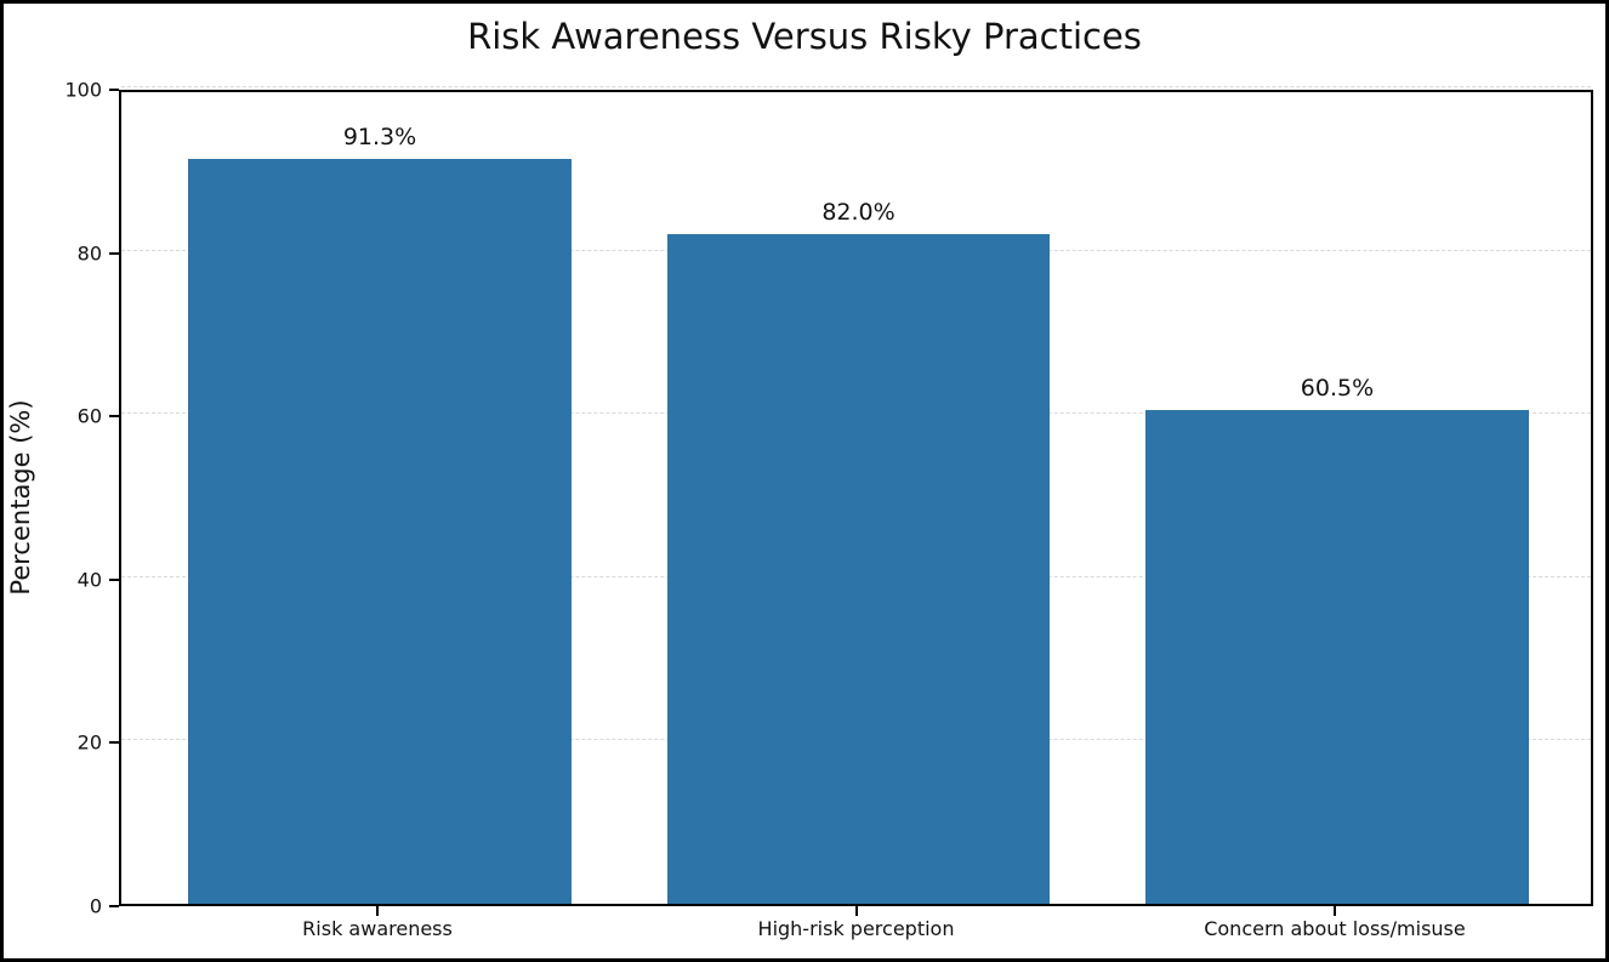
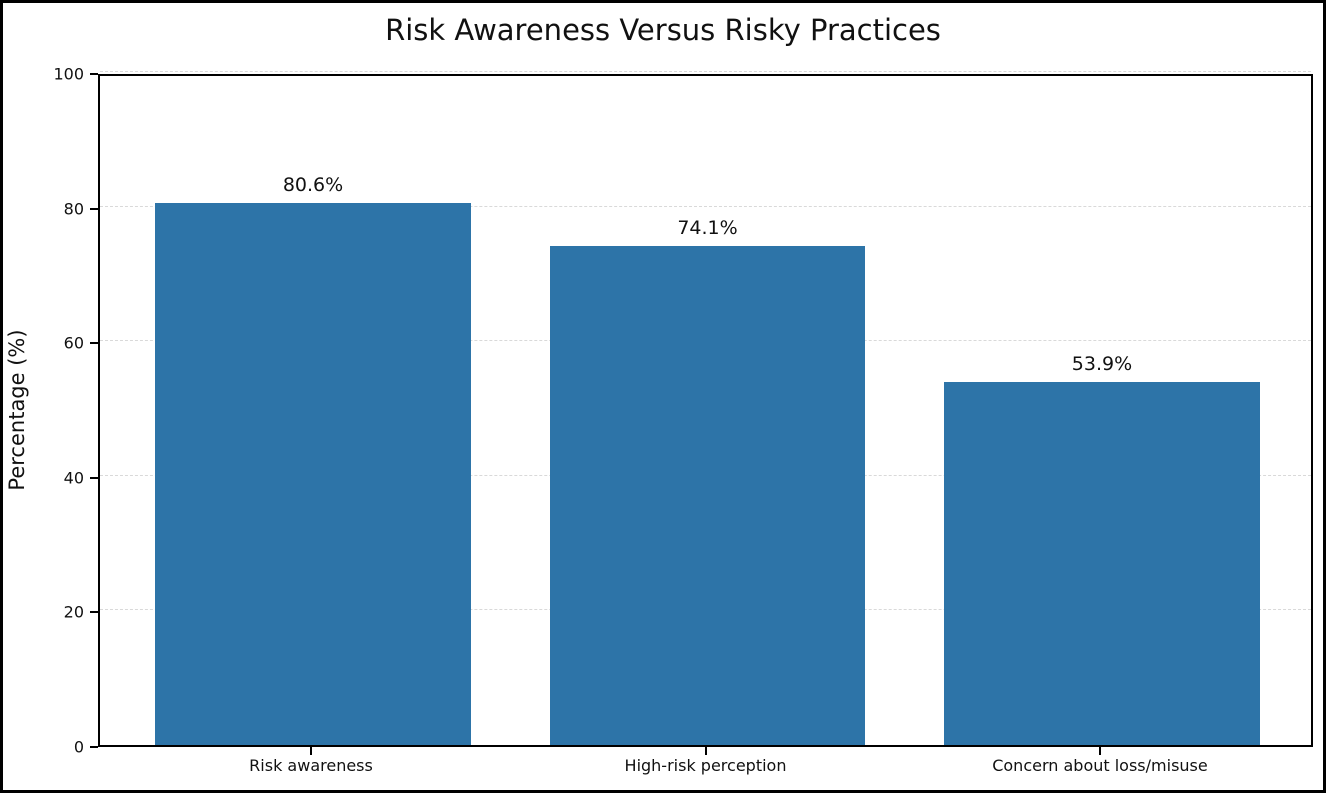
Risk awareness: 91.3% -> 80.6%
High-risk perception: 82.0% -> 74.1%
Concern about loss/misuse: 60.5% -> 53.9%
